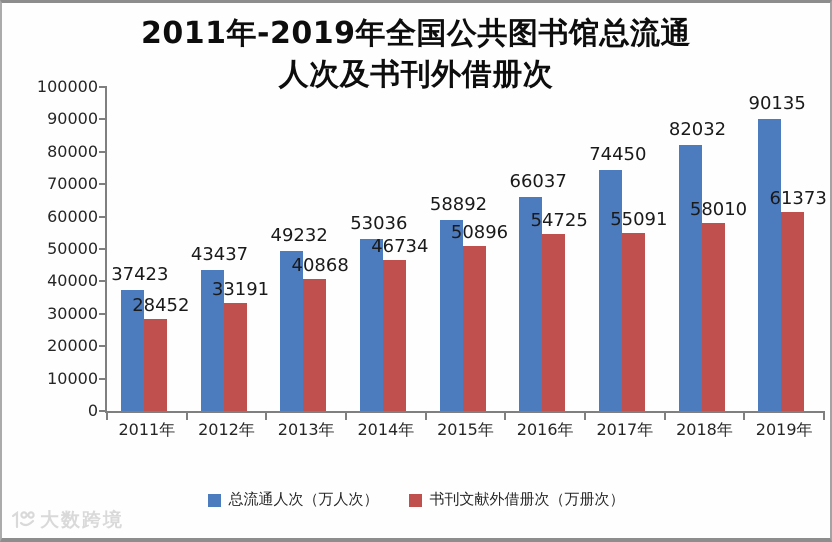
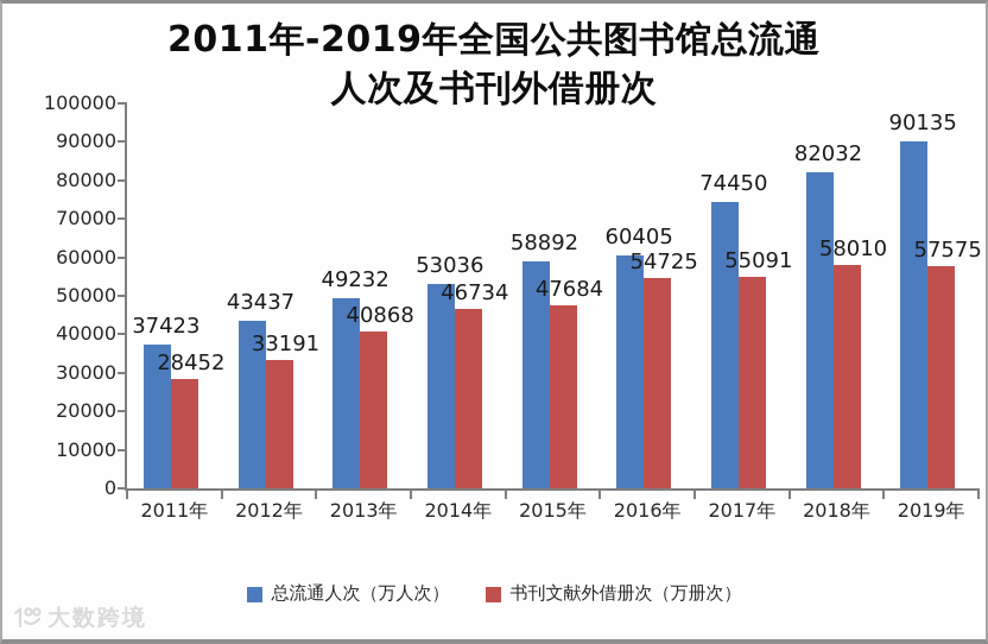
书刊文献外借册次（万册次）/2015年: 50896 -> 47684
总流通人次（万人次）/2016年: 66037 -> 60405
书刊文献外借册次（万册次）/2019年: 61373 -> 57575
